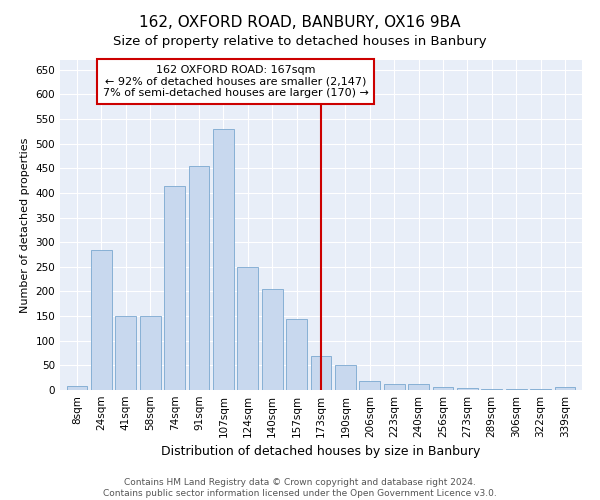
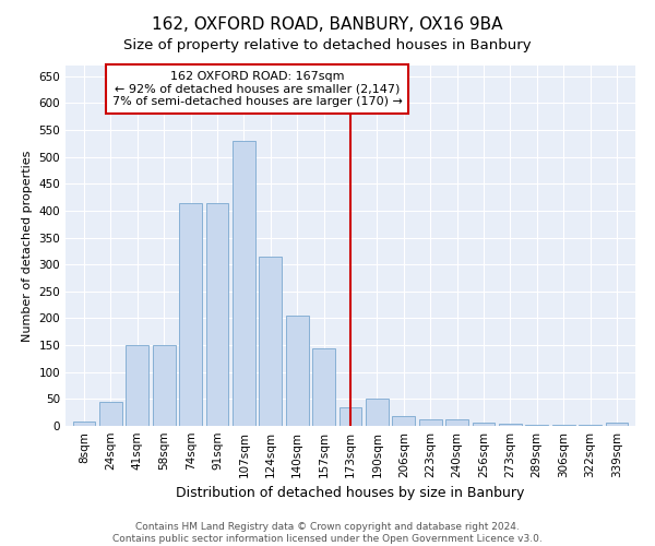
24sqm: 285 -> 45
91sqm: 455 -> 415
124sqm: 250 -> 315
173sqm: 70 -> 35
